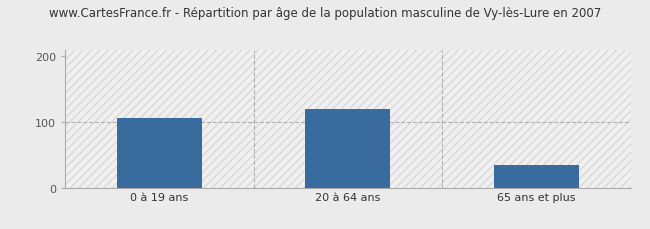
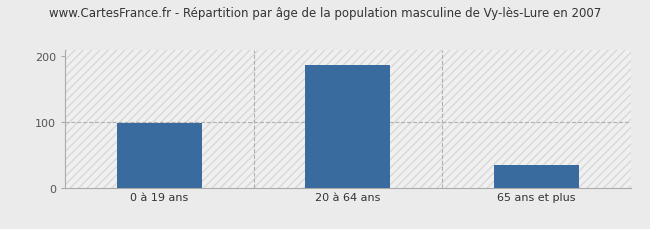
0 à 19 ans: 106 -> 98
20 à 64 ans: 120 -> 186
